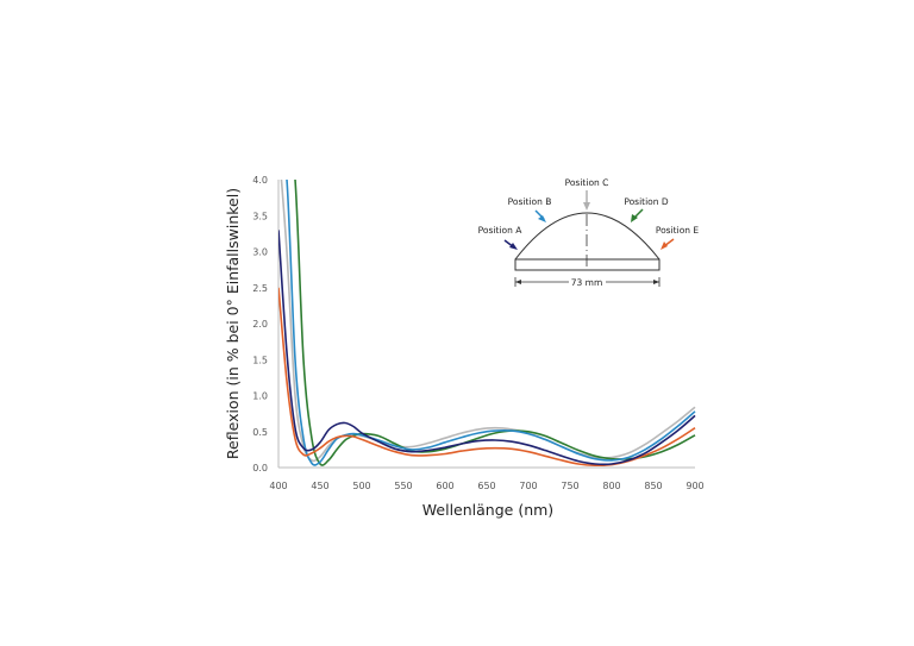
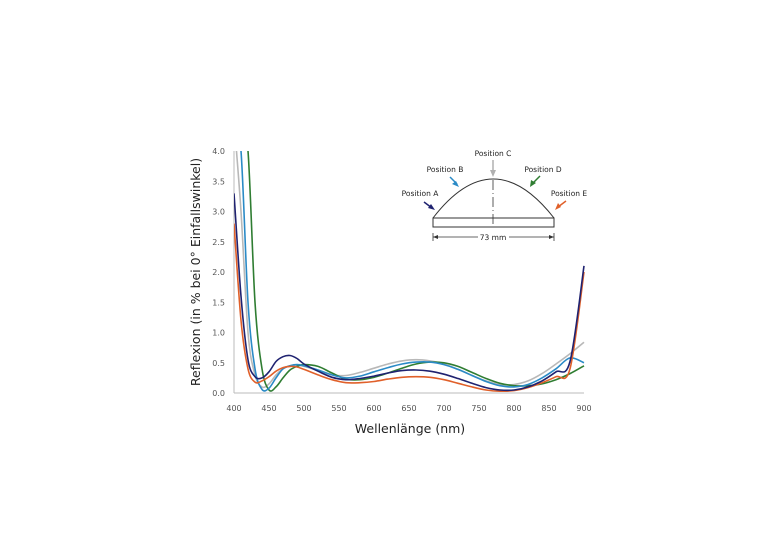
Position E/400: 2.5 -> 2.8
Position A/900: 0.7 -> 2.1
Position B/900: 0.8 -> 0.5
Position E/900: 0.6 -> 2.0
